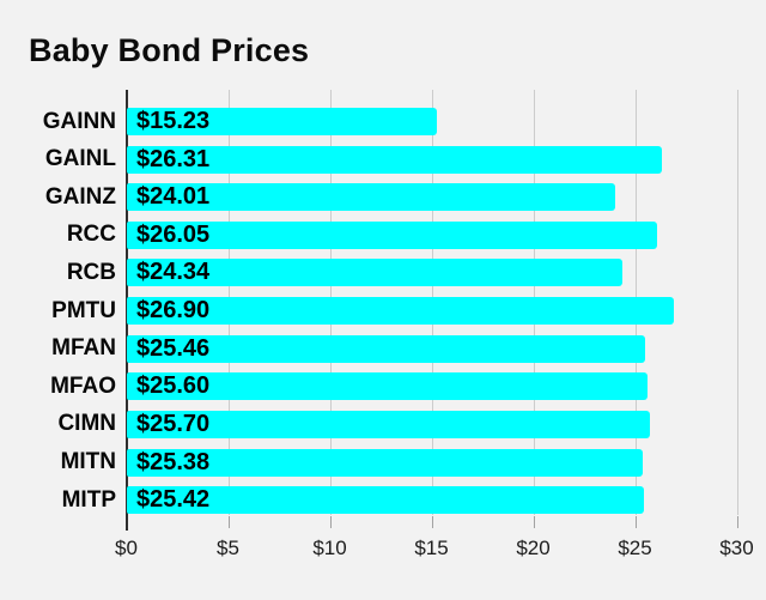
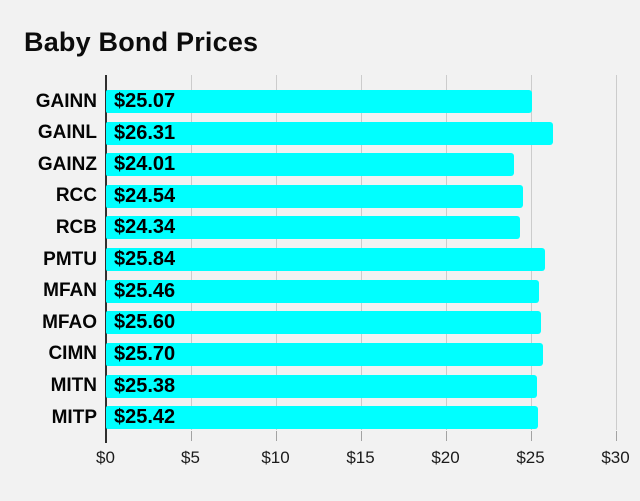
GAINN: $15.23 -> $25.07
RCC: $26.05 -> $24.54
PMTU: $26.90 -> $25.84
